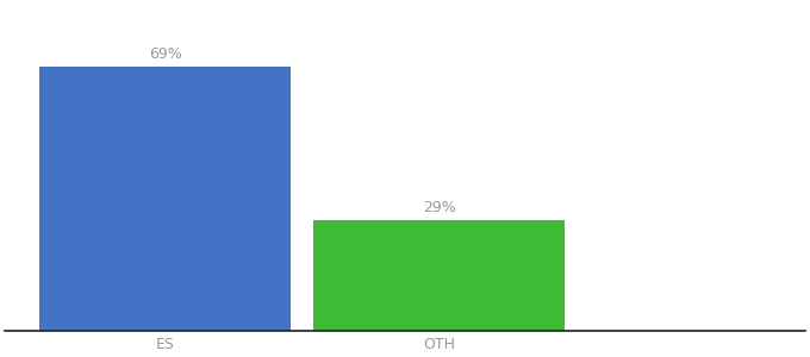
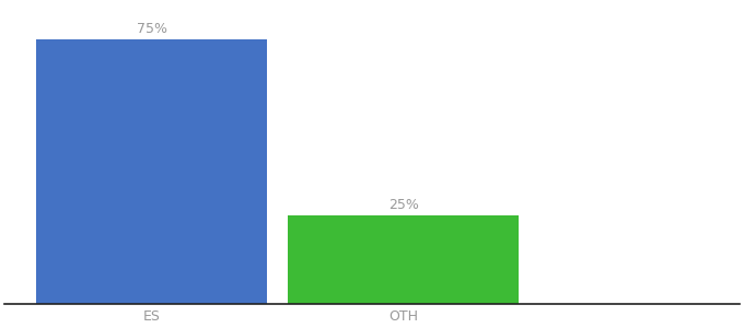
ES: 69% -> 75%
OTH: 29% -> 25%
